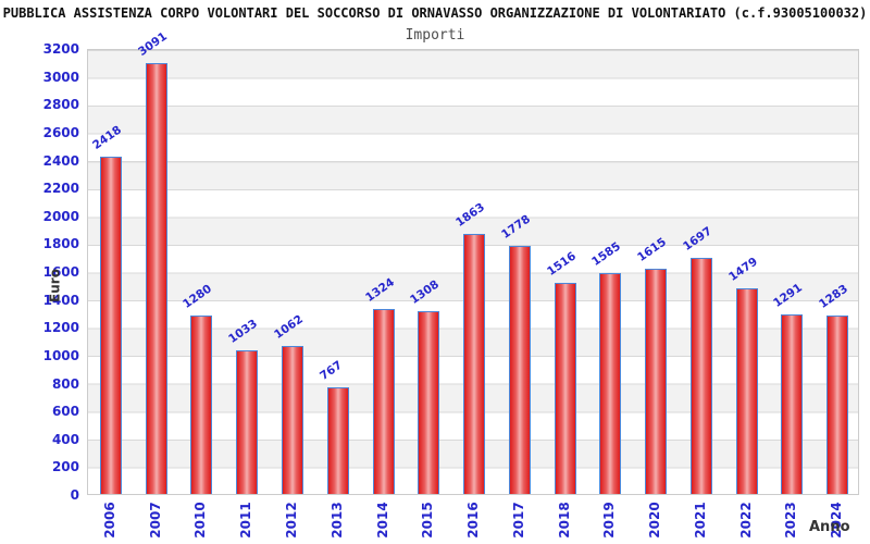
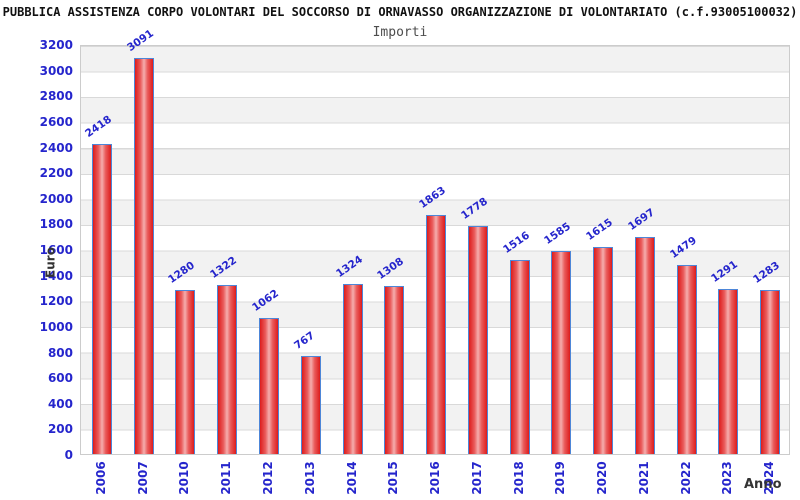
2011: 1033 -> 1322
